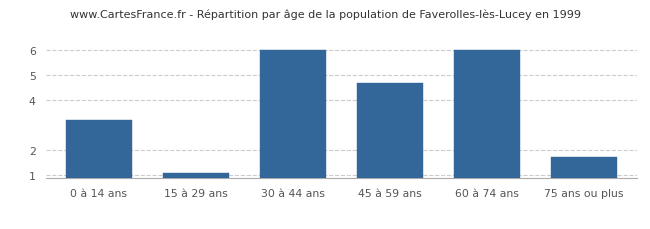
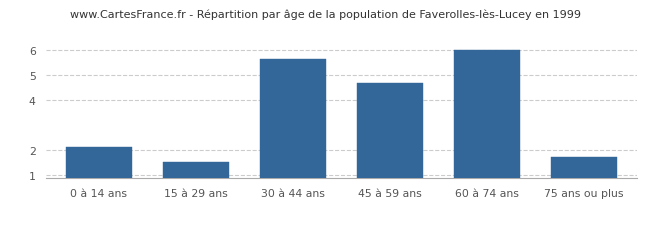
0 à 14 ans: 3.20 -> 2.10
15 à 29 ans: 1.05 -> 1.50
30 à 44 ans: 6.00 -> 5.65
